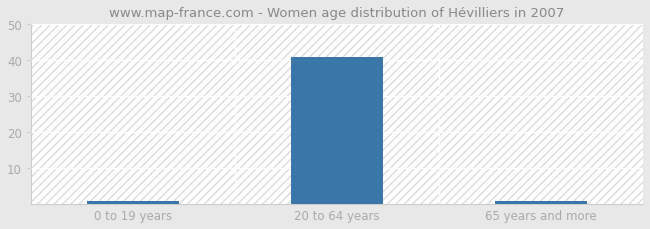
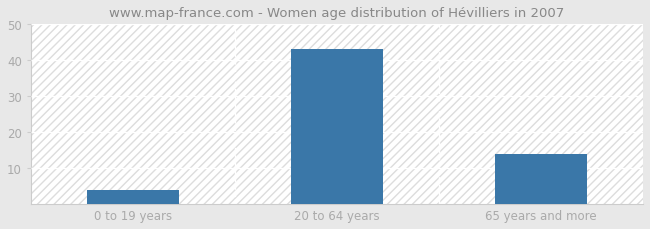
0 to 19 years: 1 -> 4
20 to 64 years: 41 -> 43
65 years and more: 1 -> 14
